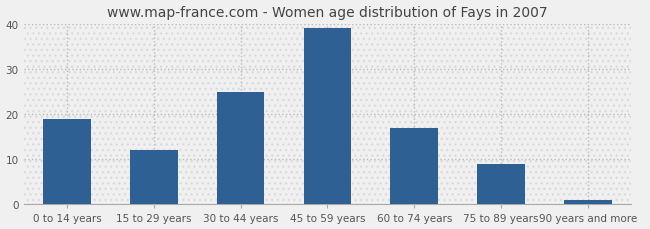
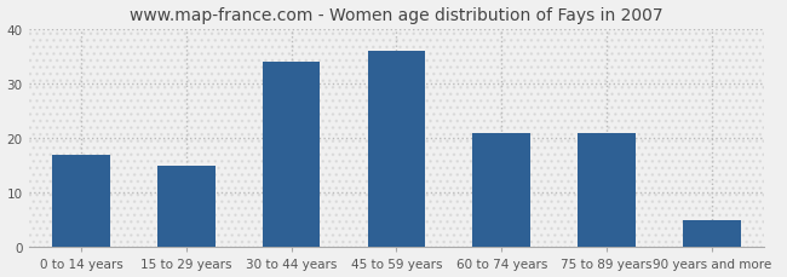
0 to 14 years: 19 -> 17
15 to 29 years: 12 -> 15
30 to 44 years: 25 -> 34
45 to 59 years: 39 -> 36
60 to 74 years: 17 -> 21
75 to 89 years: 9 -> 21
90 years and more: 1 -> 5
